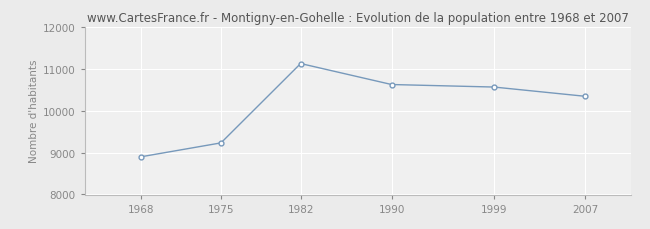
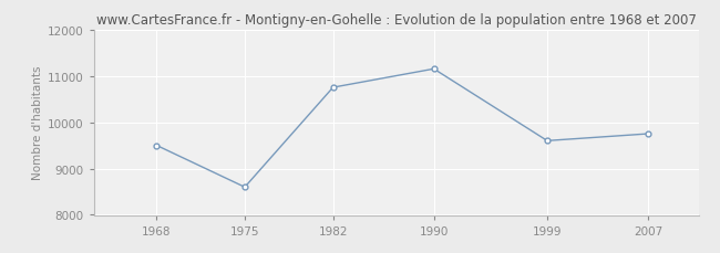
1968: 8900 -> 9500
1975: 9230 -> 8600
1982: 11120 -> 10750
1990: 10620 -> 11150
1999: 10560 -> 9600
2007: 10340 -> 9750
